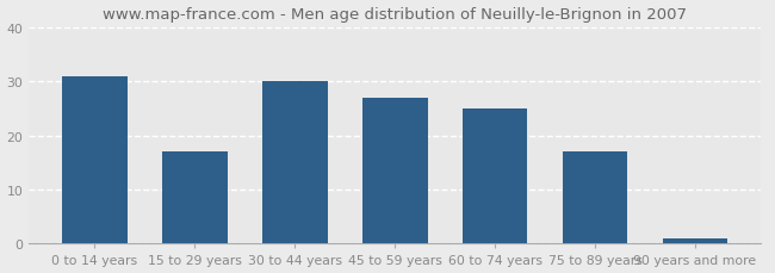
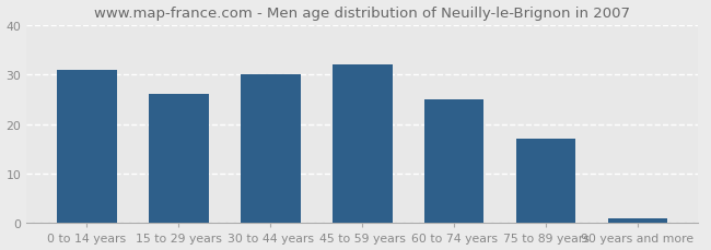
15 to 29 years: 17 -> 26
45 to 59 years: 27 -> 32
